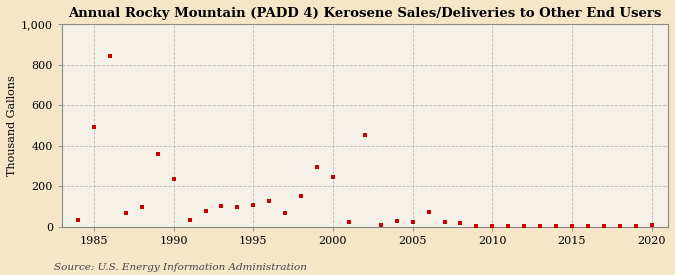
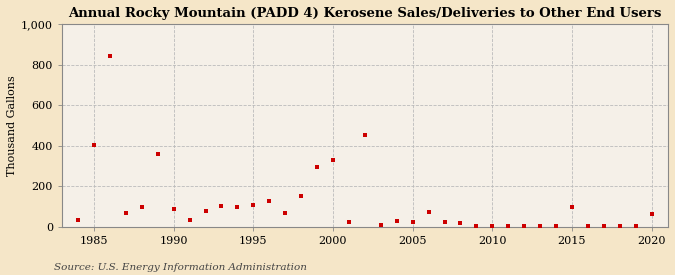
1985: 490 -> 405
1990: 235 -> 90
2000: 245 -> 330
2015: 5 -> 100
2020: 10 -> 65
